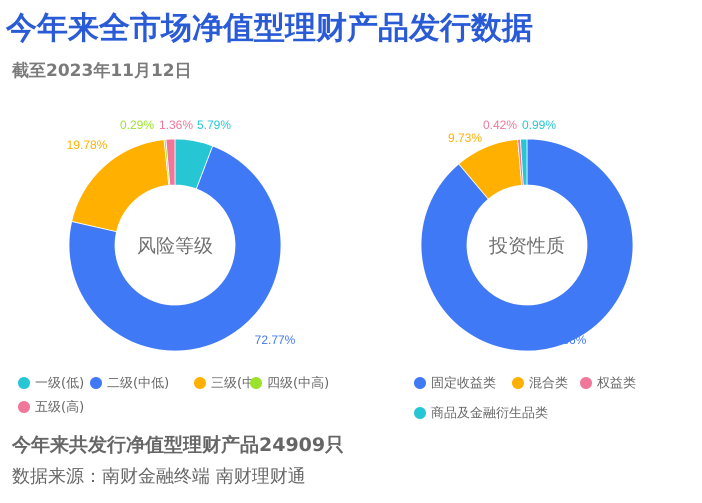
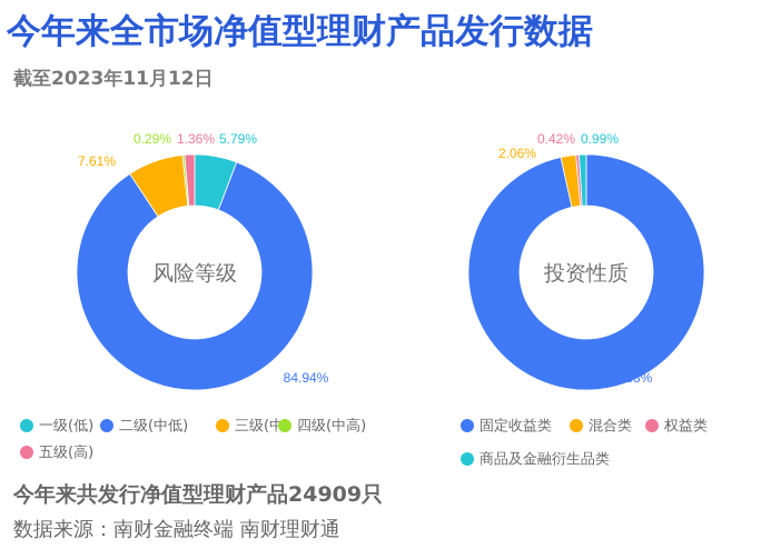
风险等级/二级(中低): 72.77% -> 84.94%
风险等级/三级(中): 19.78% -> 7.61%
投资性质/固定收益类: 88.86% -> 96.53%
投资性质/混合类: 9.73% -> 2.06%
